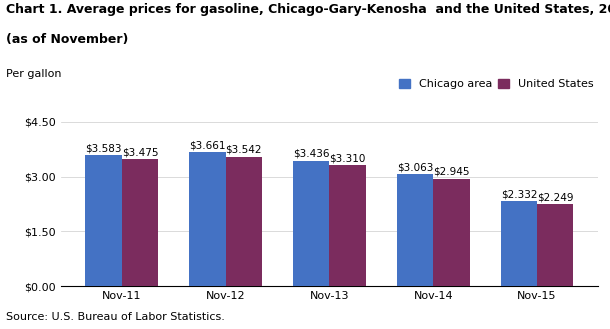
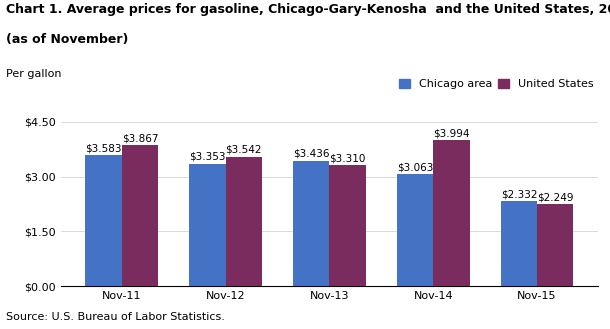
United States/Nov-11: $3.475 -> $3.867
Chicago area/Nov-12: $3.661 -> $3.353
United States/Nov-14: $2.945 -> $3.994
